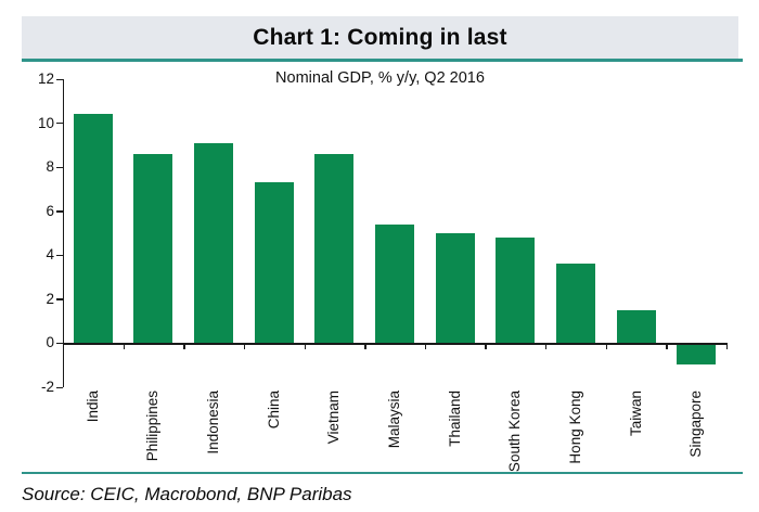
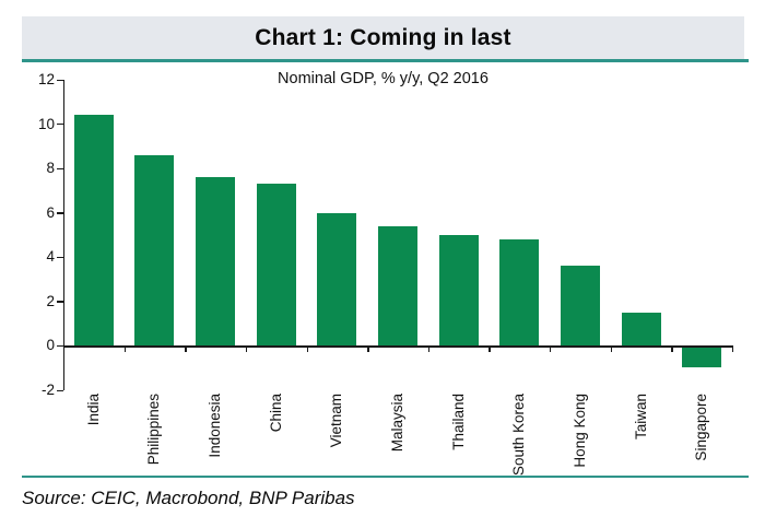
Indonesia: 9.1 -> 7.6
Vietnam: 8.6 -> 6.0
